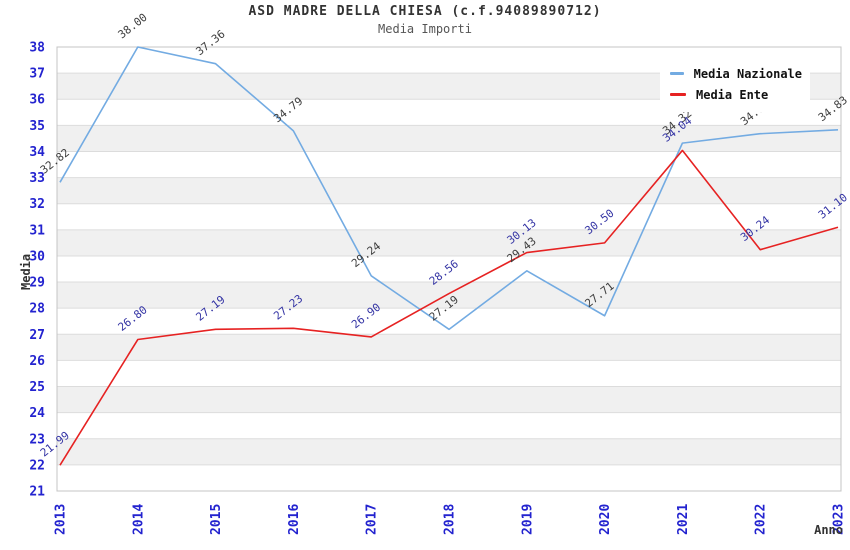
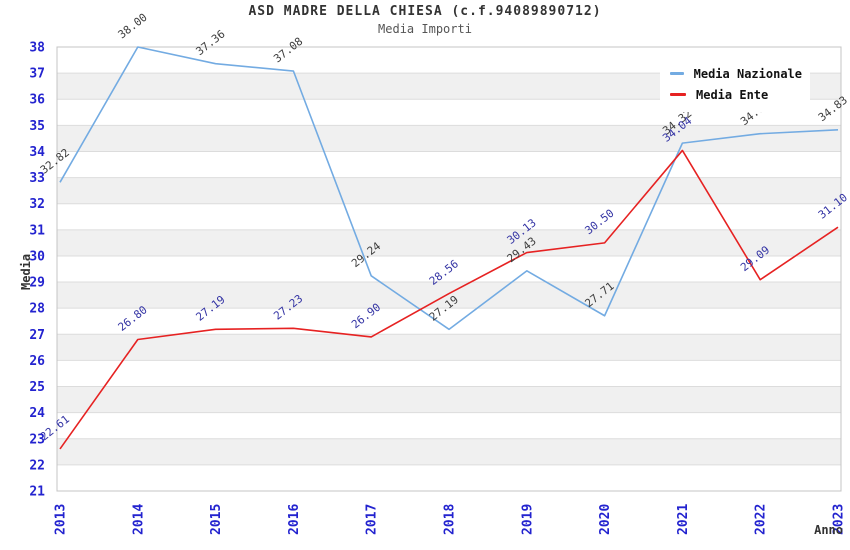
Media Ente/2013: 21.99 -> 22.61
Media Nazionale/2016: 34.79 -> 37.08
Media Ente/2022: 30.24 -> 29.09
